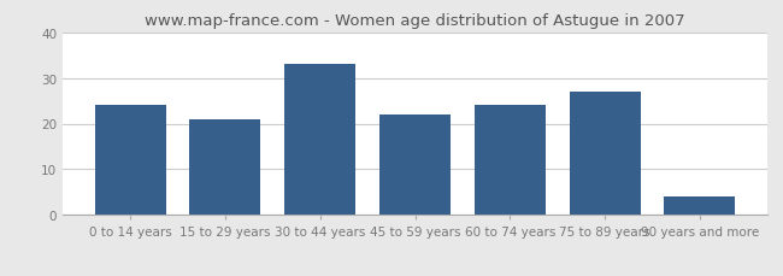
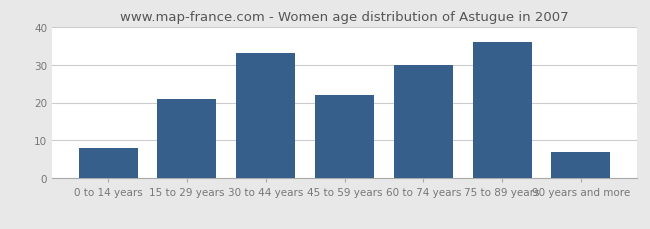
0 to 14 years: 24 -> 8
60 to 74 years: 24 -> 30
75 to 89 years: 27 -> 36
90 years and more: 4 -> 7
